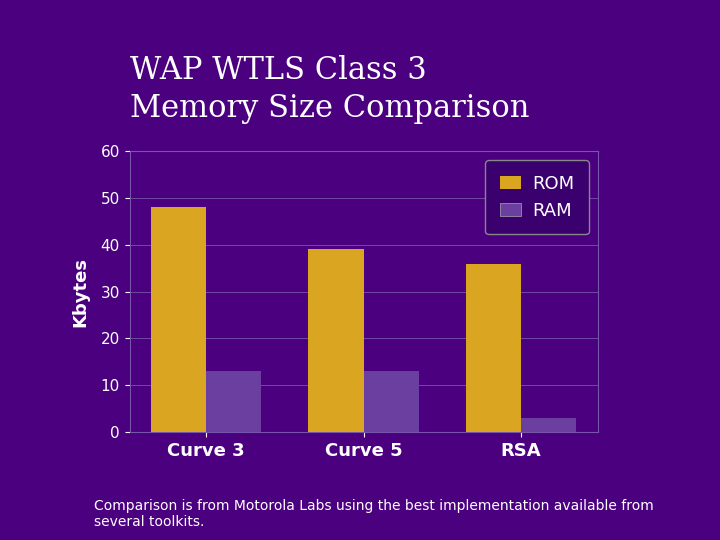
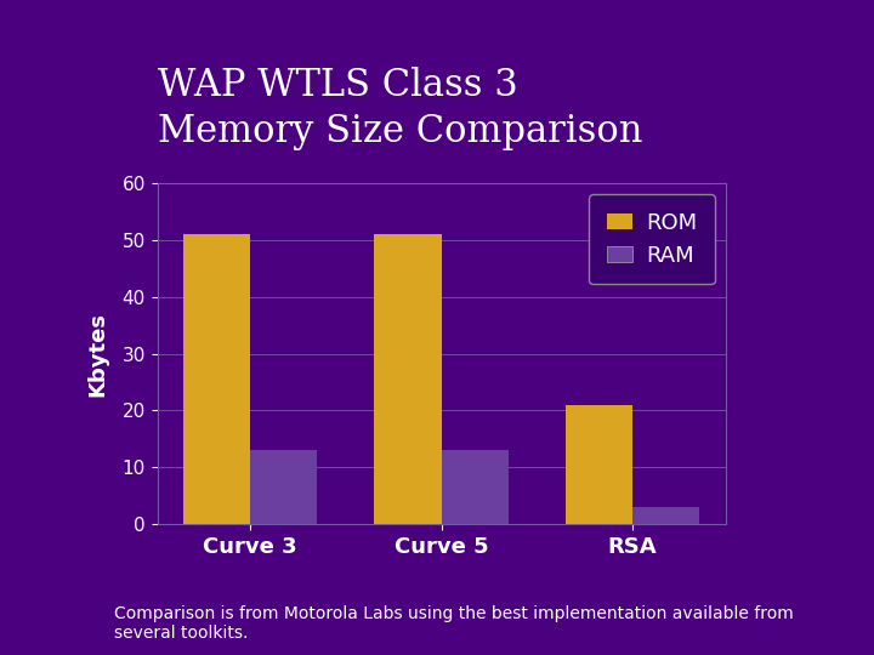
ROM/Curve 3: 48 -> 51
ROM/Curve 5: 39 -> 51
ROM/RSA: 36 -> 21
